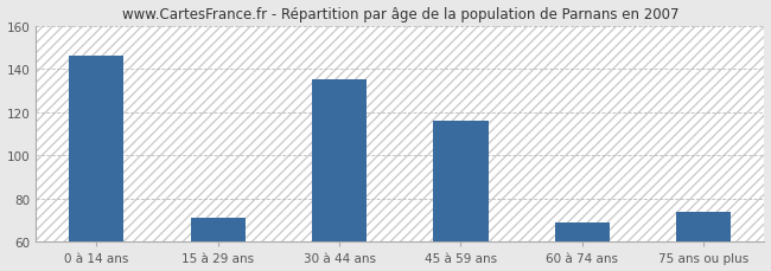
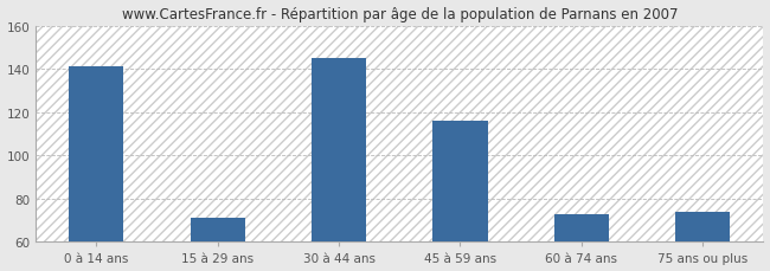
0 à 14 ans: 146 -> 141
30 à 44 ans: 135 -> 145
60 à 74 ans: 69 -> 73
